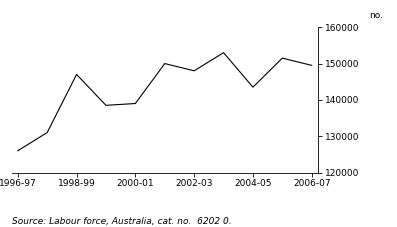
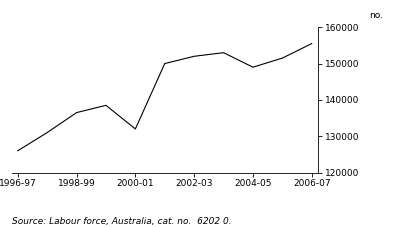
1998-99: 147000 -> 136500
2000-01: 139000 -> 132000
2002-03: 148000 -> 152000
2004-05: 143500 -> 149000
2006-07: 149500 -> 155500
